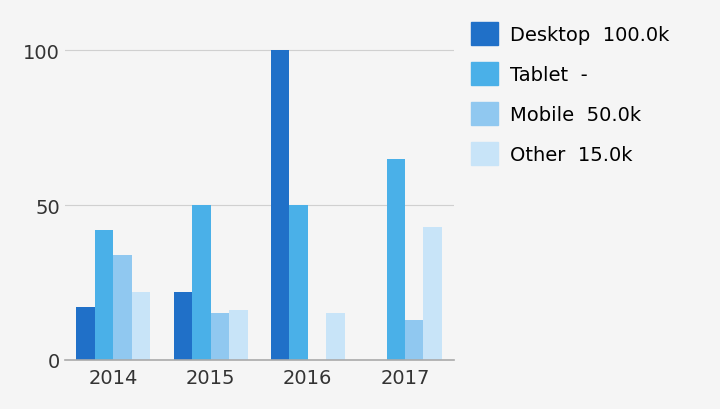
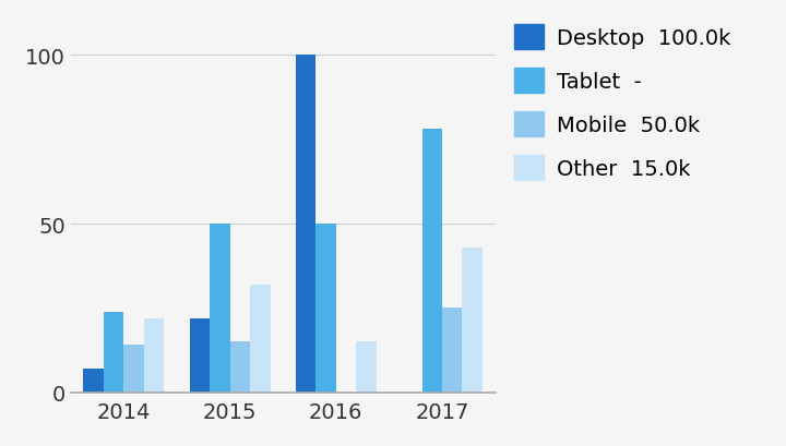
Desktop 100.0k/2014: 17 -> 7
Tablet -/2014: 42 -> 24
Mobile 50.0k/2014: 34 -> 14
Other 15.0k/2015: 16 -> 32
Tablet -/2017: 65 -> 78
Mobile 50.0k/2017: 13 -> 25
